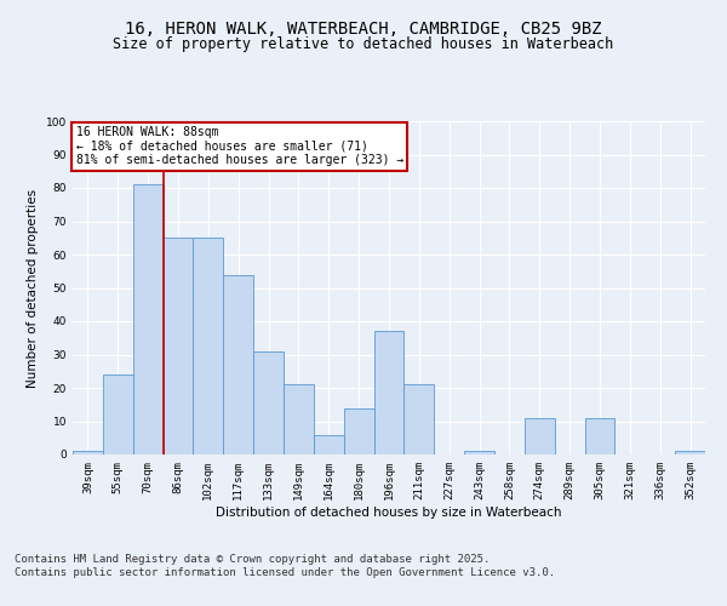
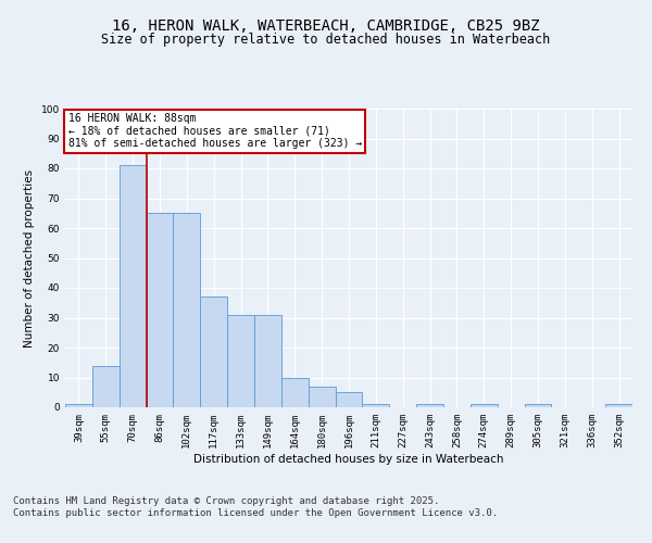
55sqm: 24 -> 14
117sqm: 54 -> 37
149sqm: 21 -> 31
164sqm: 6 -> 10
180sqm: 14 -> 7
196sqm: 37 -> 5
211sqm: 21 -> 1
274sqm: 11 -> 1
305sqm: 11 -> 1
